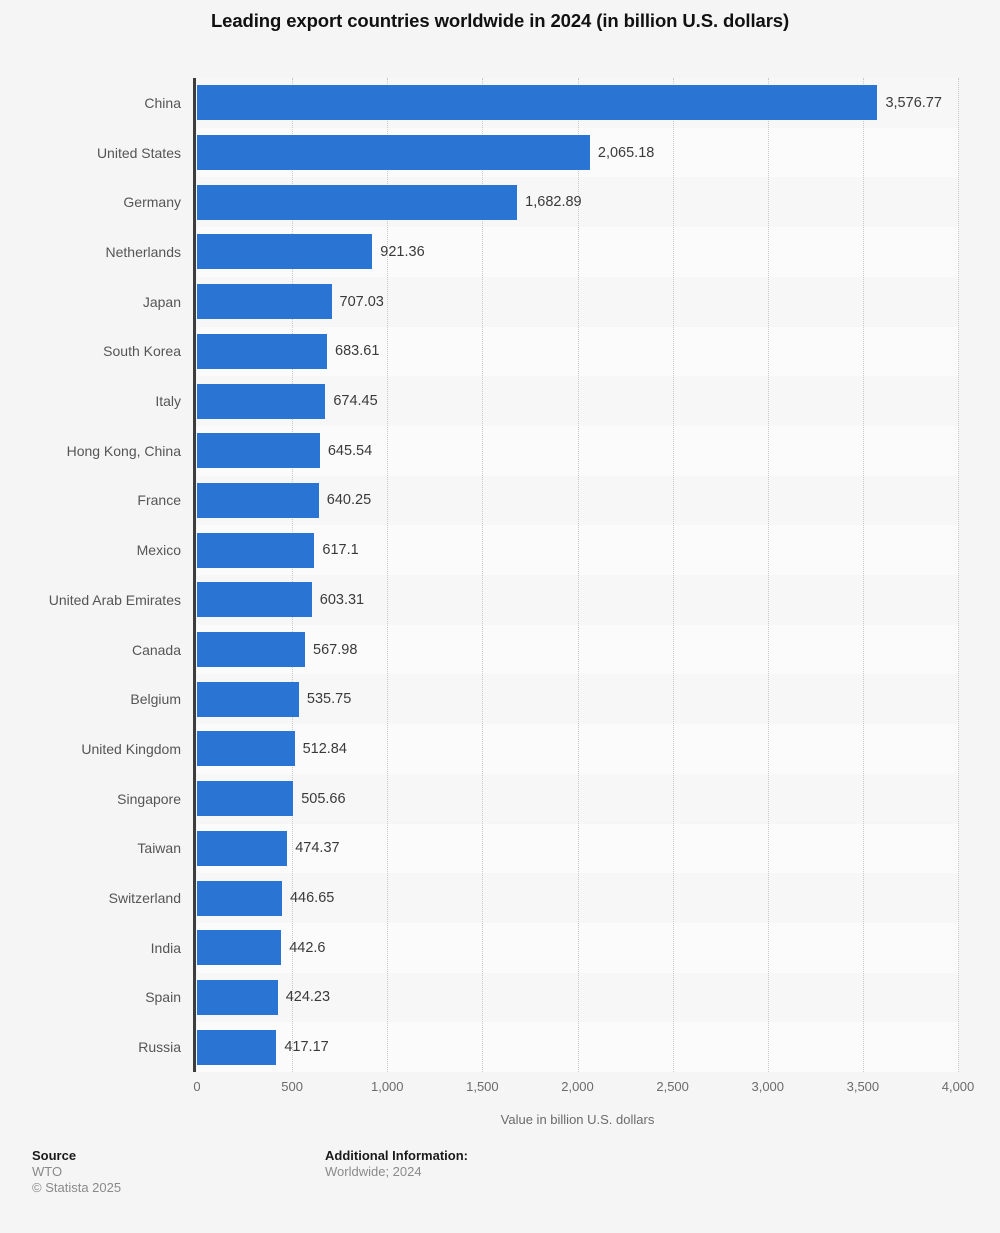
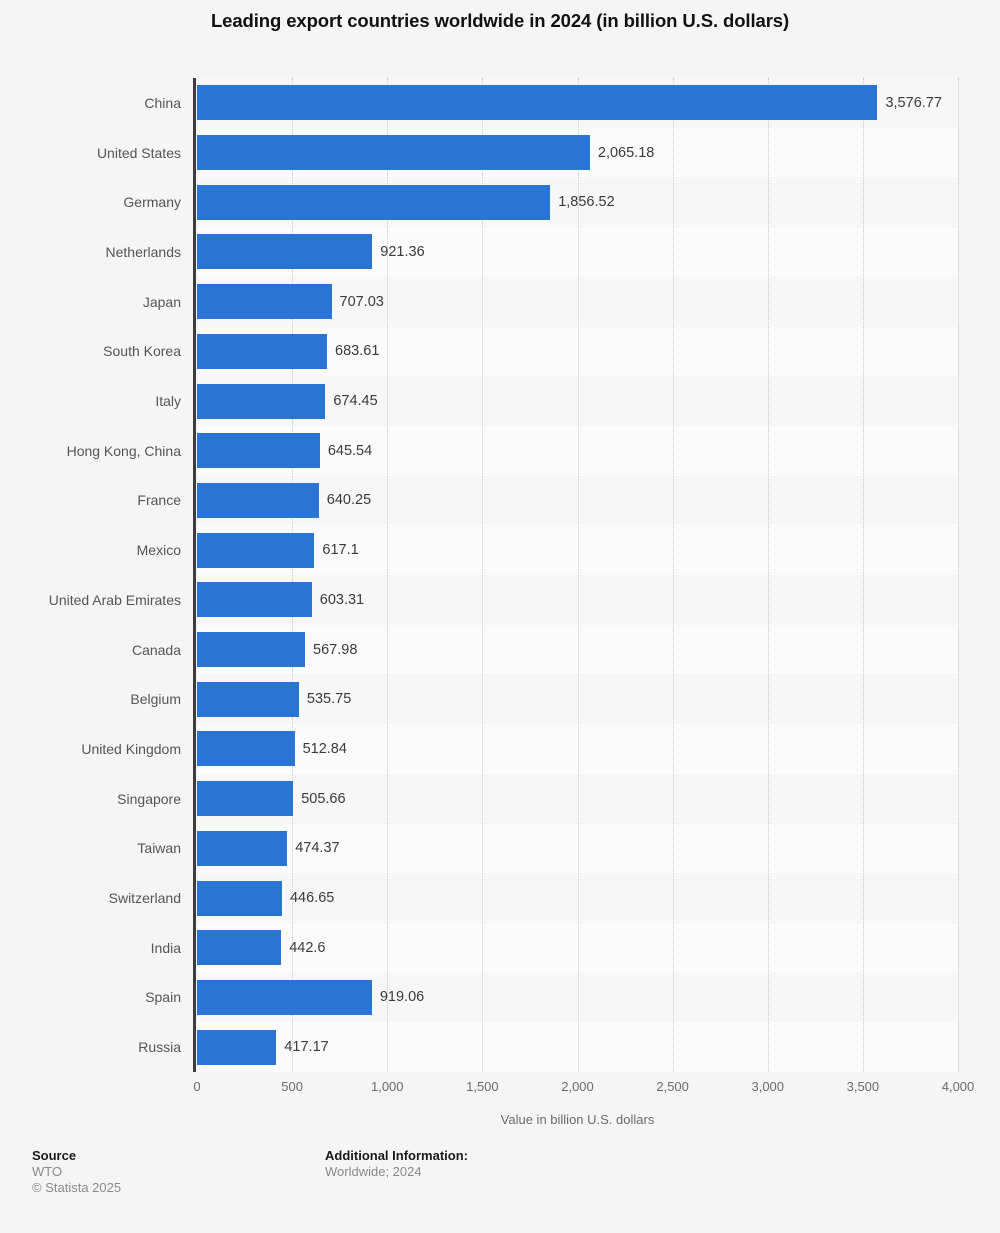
Germany: 1,682.89 -> 1,856.52
Spain: 424.23 -> 919.06
